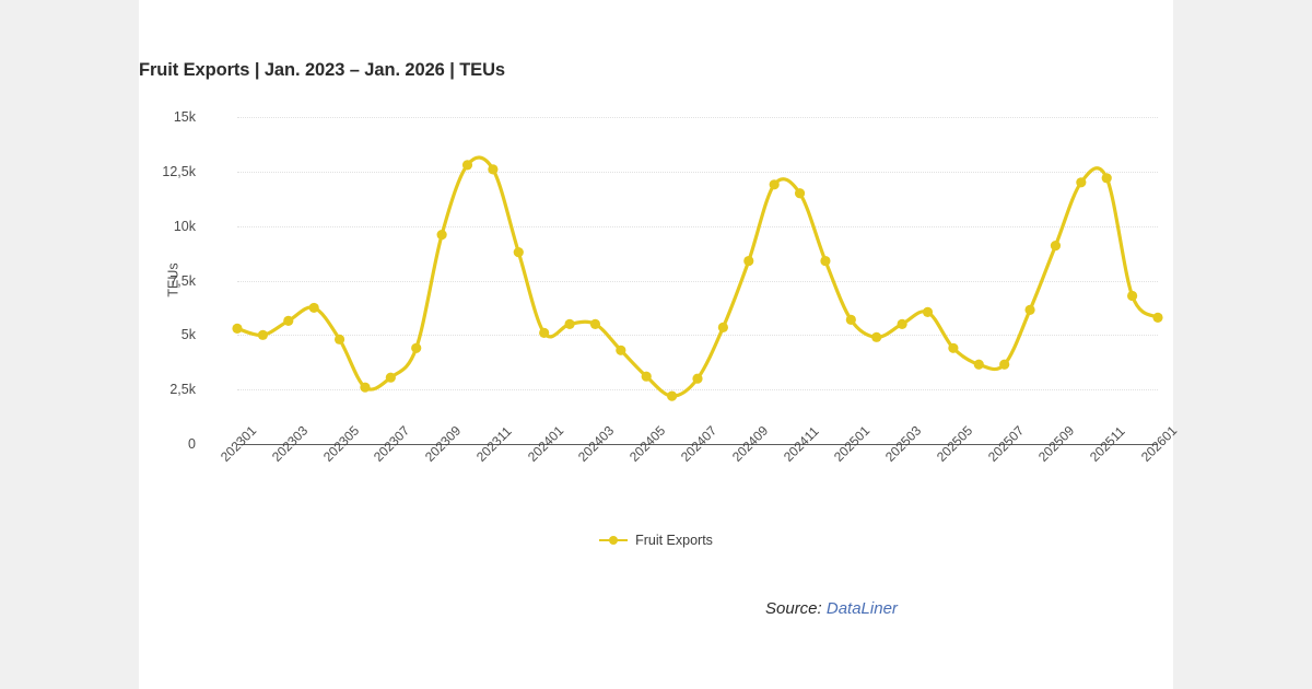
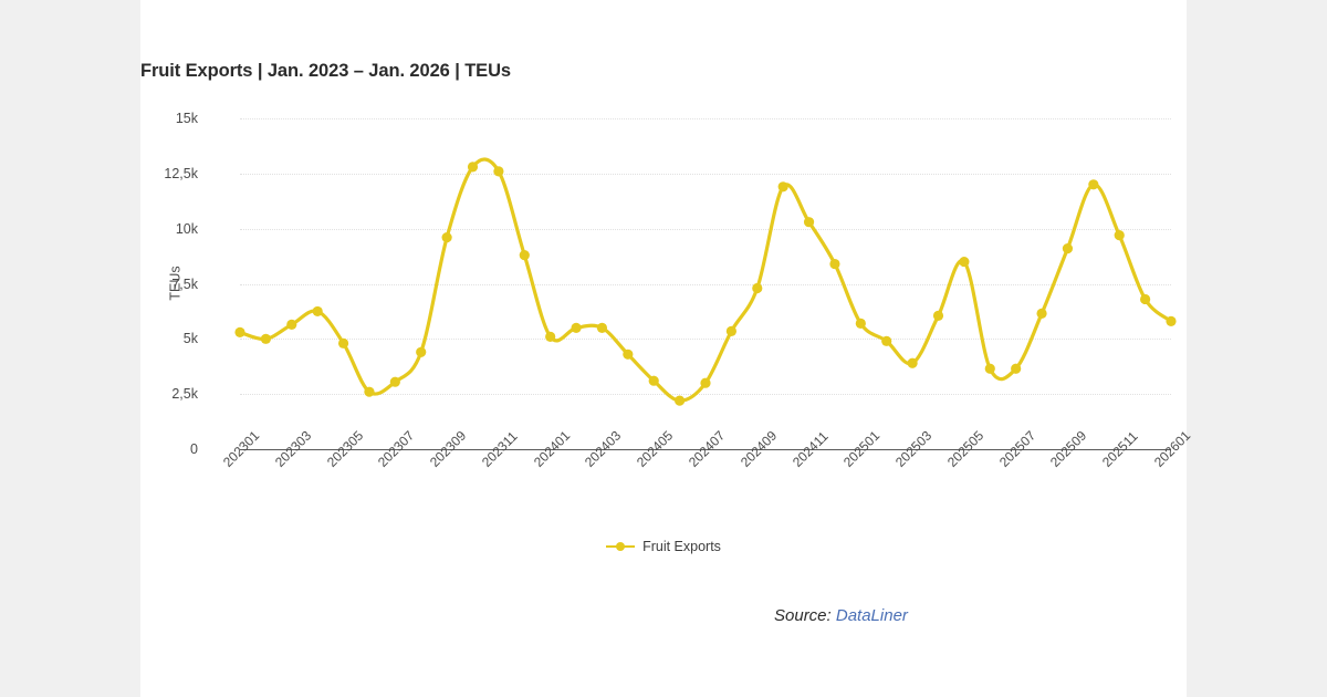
202409: 8.4k -> 7.3k
202411: 11.5k -> 10.3k
202503: 5.5k -> 3.9k
202505: 4.4k -> 8.5k
202511: 12.2k -> 9.7k
